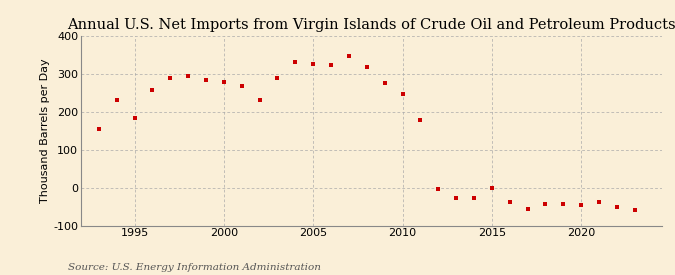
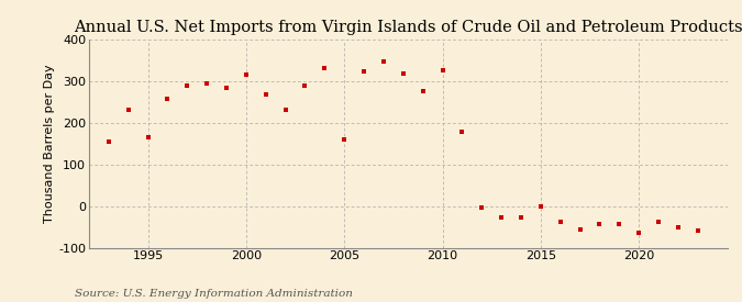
1995: 183 -> 165
2000: 279 -> 315
2005: 325 -> 160
2010: 247 -> 325
2020: -45 -> -65
